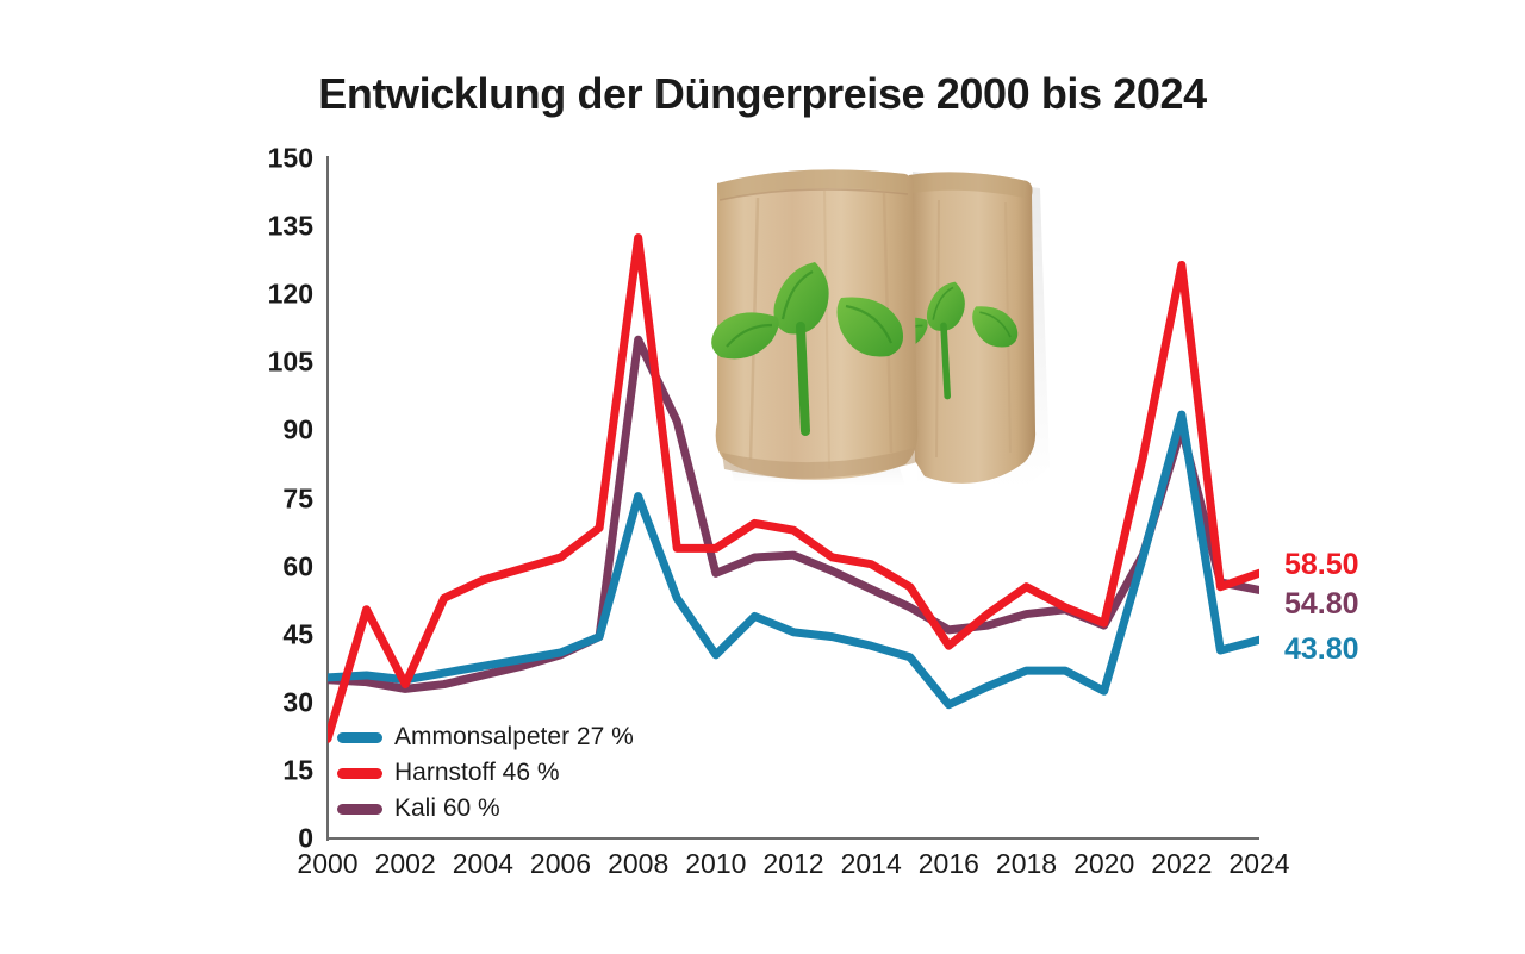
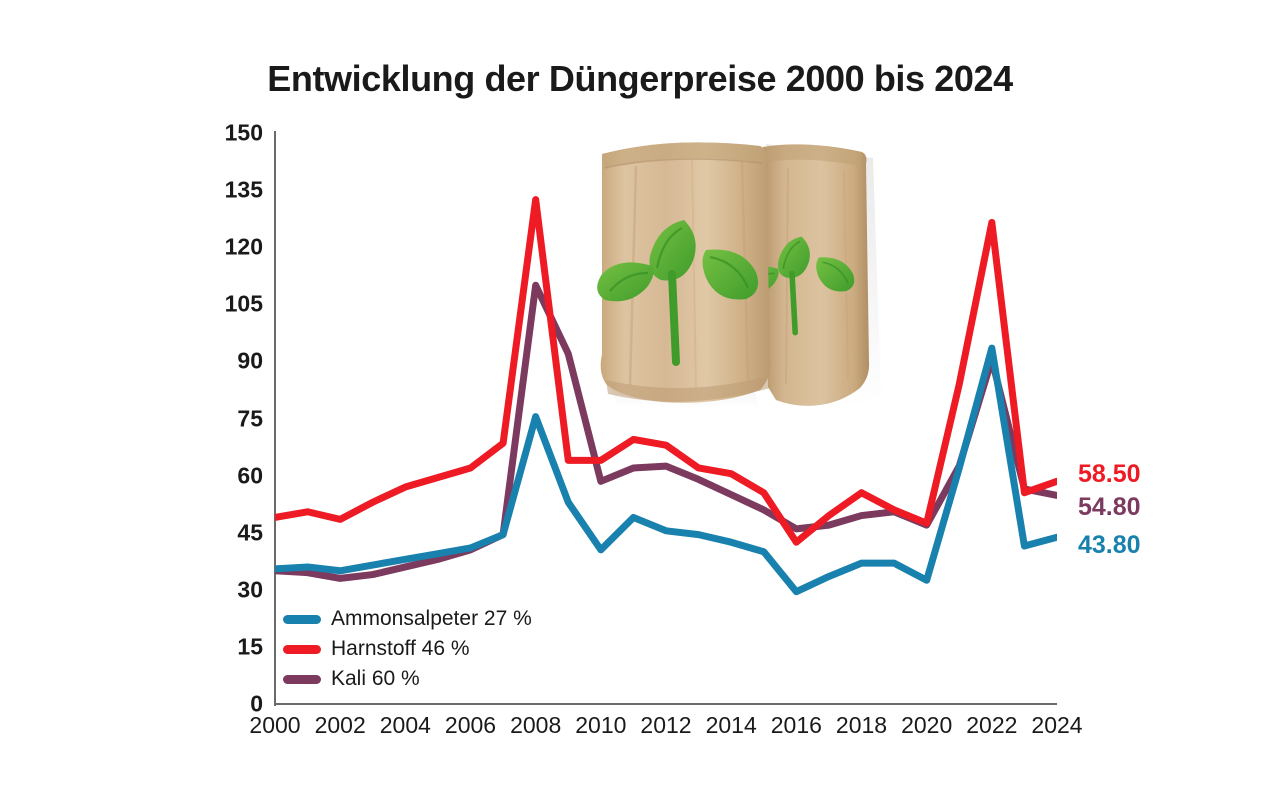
Harnstoff 46 %/2000: 22 -> 49
Harnstoff 46 %/2002: 34 -> 48
